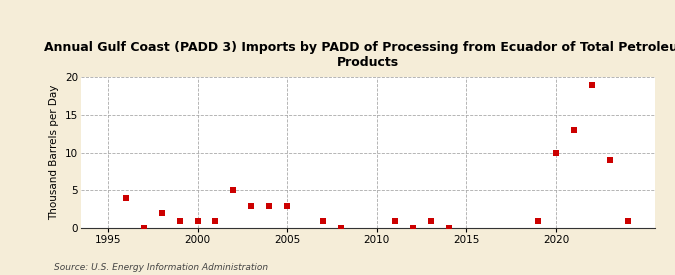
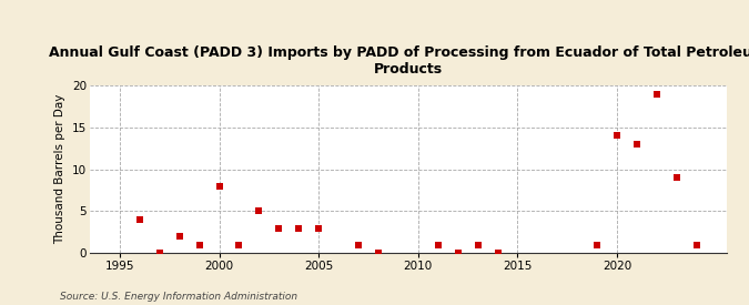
2000: 1 -> 8
2020: 10 -> 14
